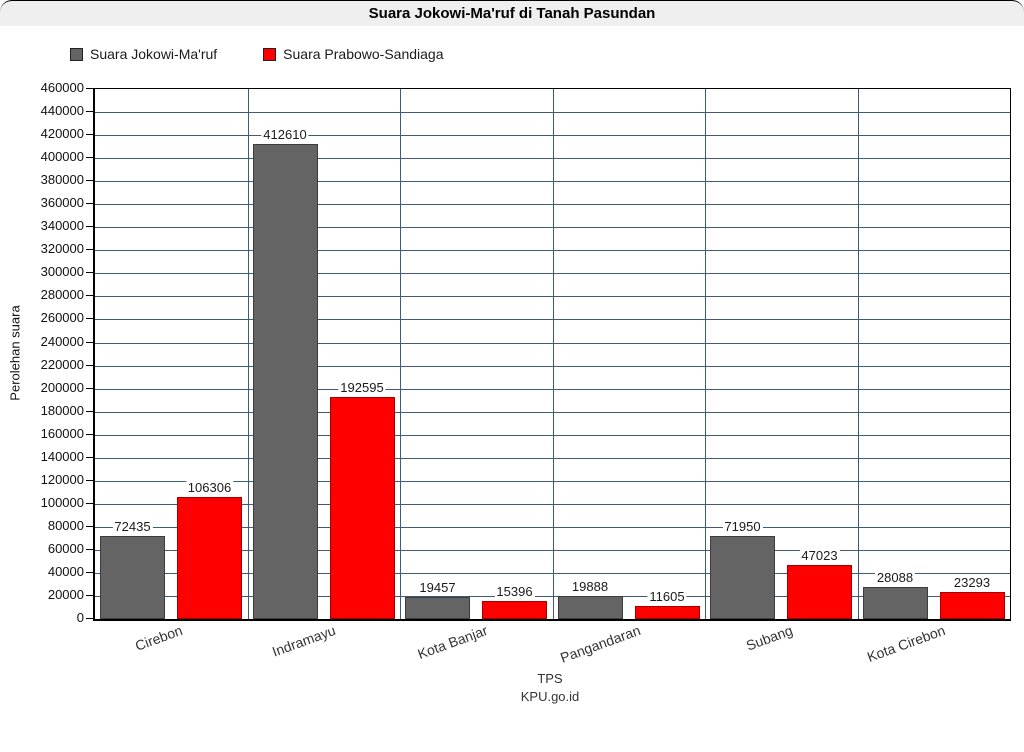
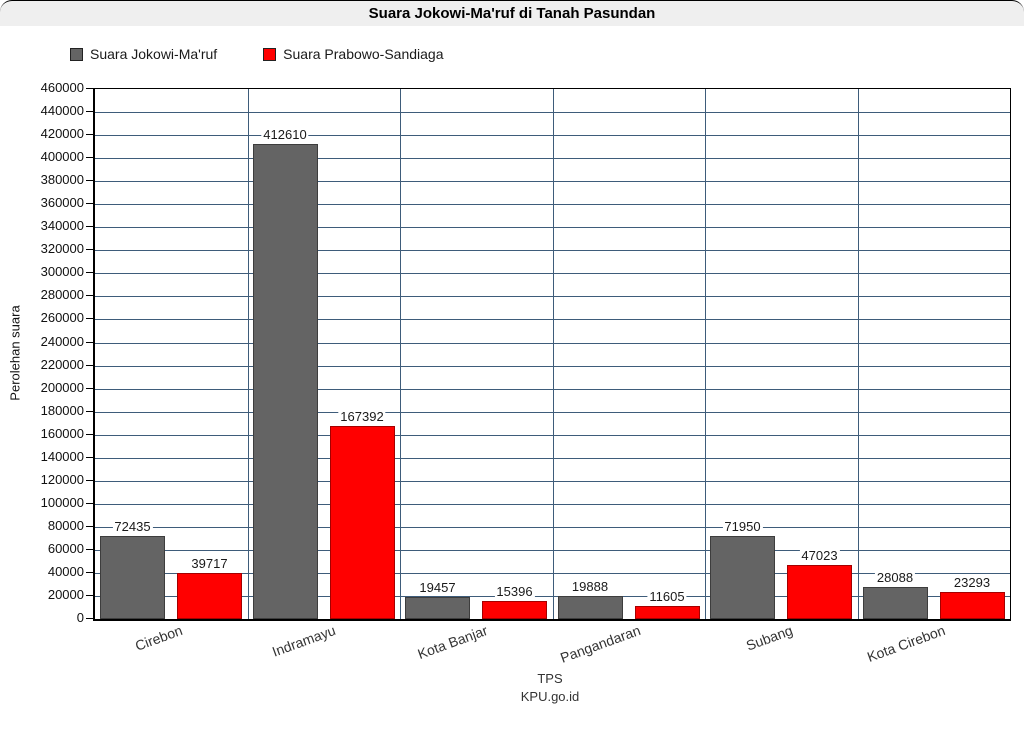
Suara Prabowo-Sandiaga/Cirebon: 106306 -> 39717
Suara Prabowo-Sandiaga/Indramayu: 192595 -> 167392
